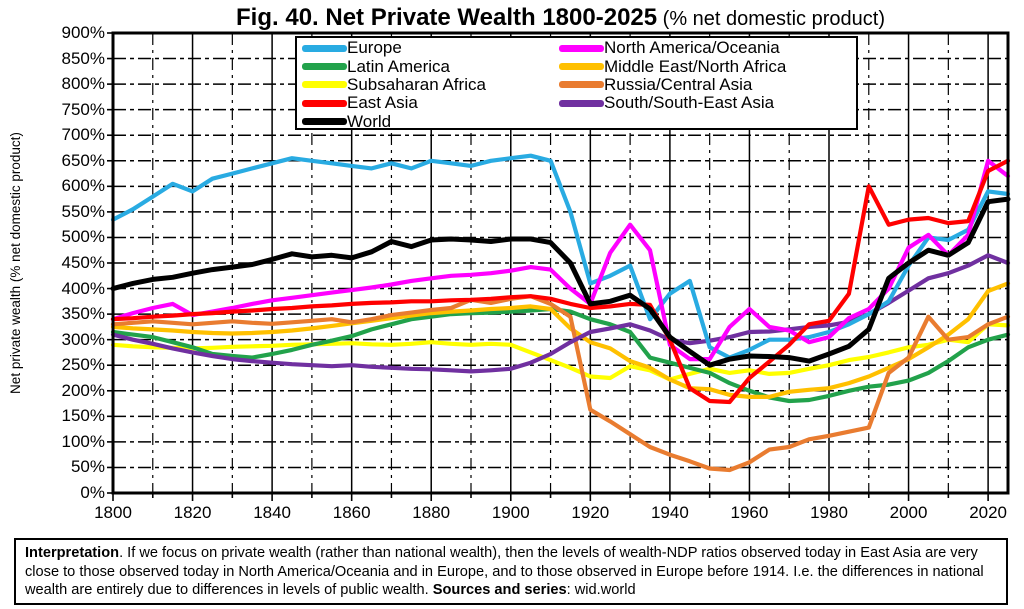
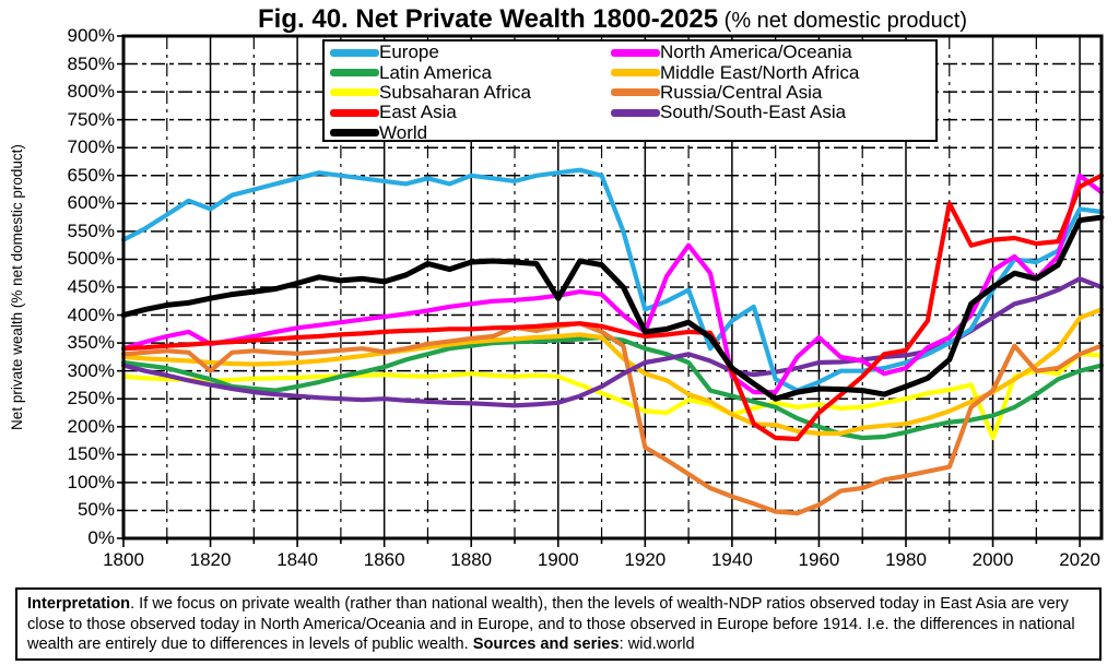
Russia/Central Asia/1820: 330% -> 300%
World/1900: 500% -> 430%
Subsaharan Africa/2000: 280% -> 180%
